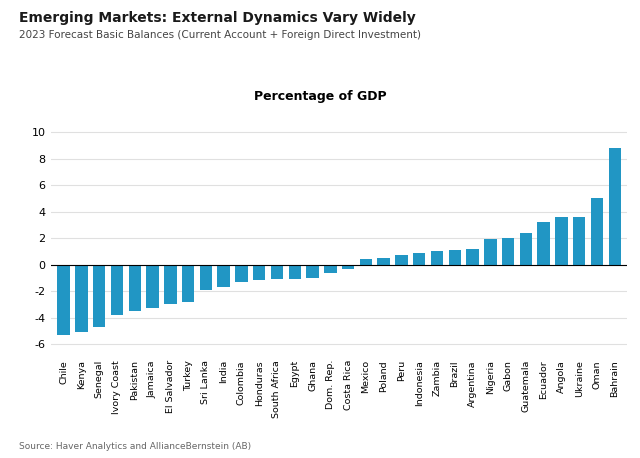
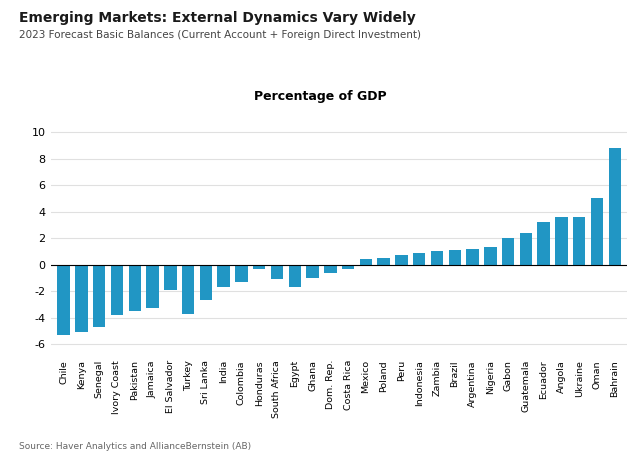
El Salvador: -3.0 -> -1.9
Turkey: -2.8 -> -3.7
Sri Lanka: -1.9 -> -2.7
Honduras: -1.2 -> -0.3
Egypt: -1.1 -> -1.7
Nigeria: 1.9 -> 1.3
